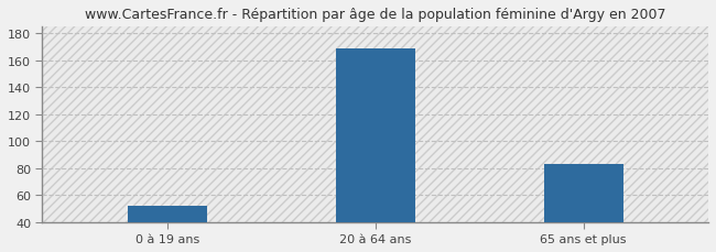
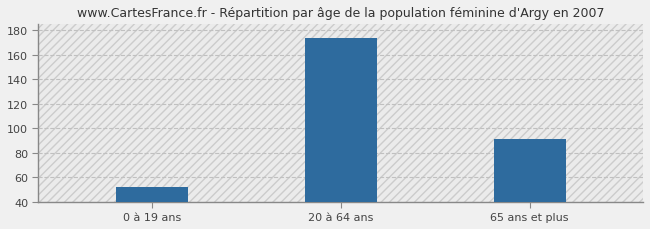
20 à 64 ans: 169 -> 174
65 ans et plus: 83 -> 91
